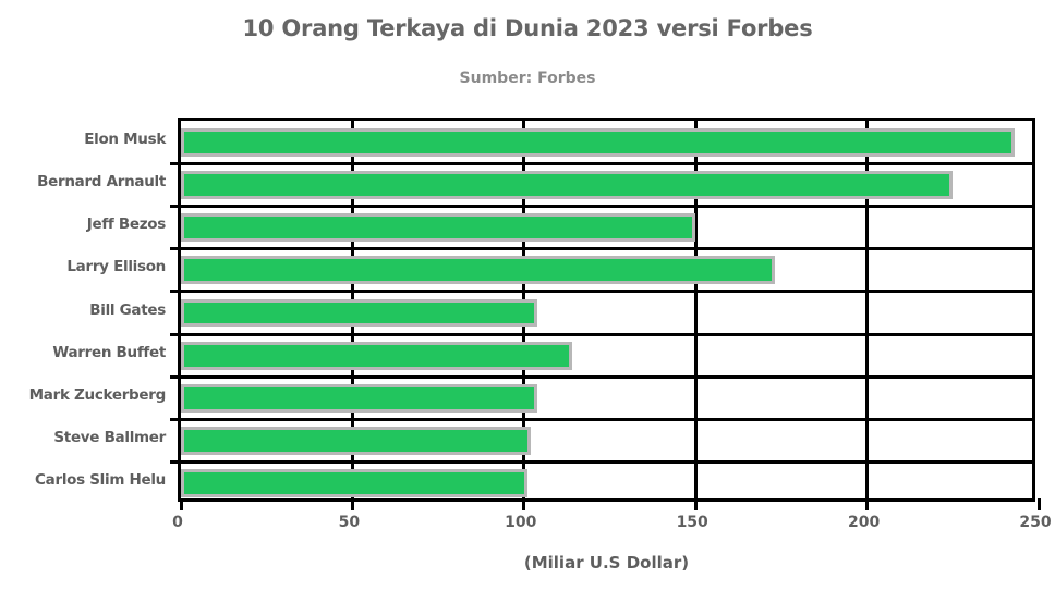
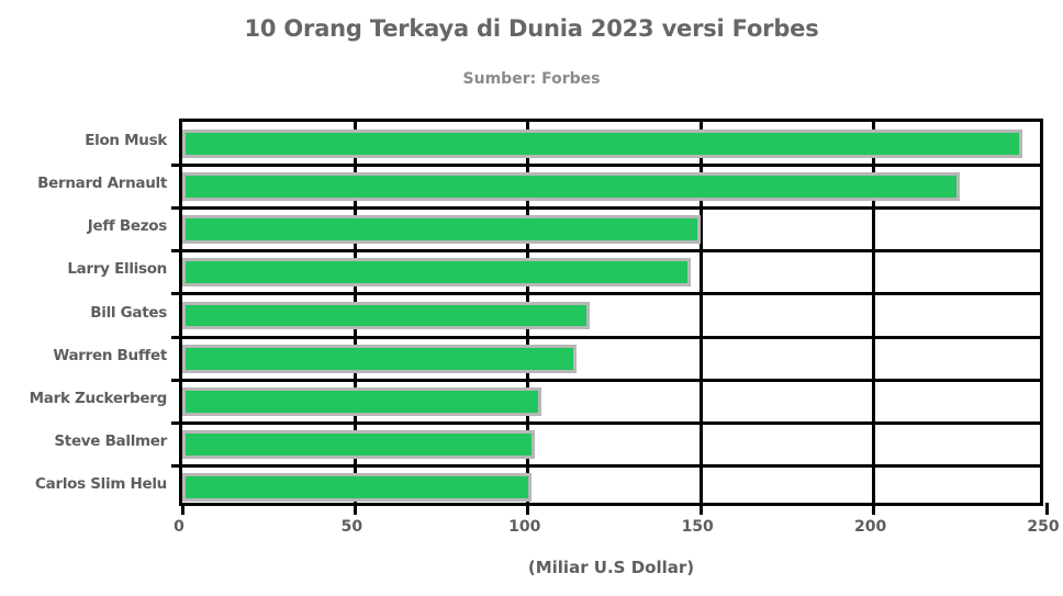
Larry Ellison: 173 -> 147
Bill Gates: 104 -> 118
